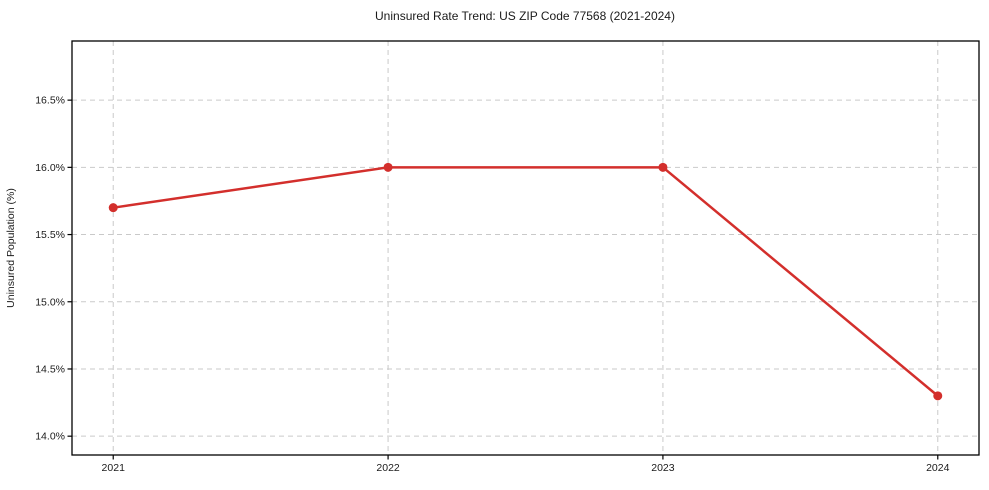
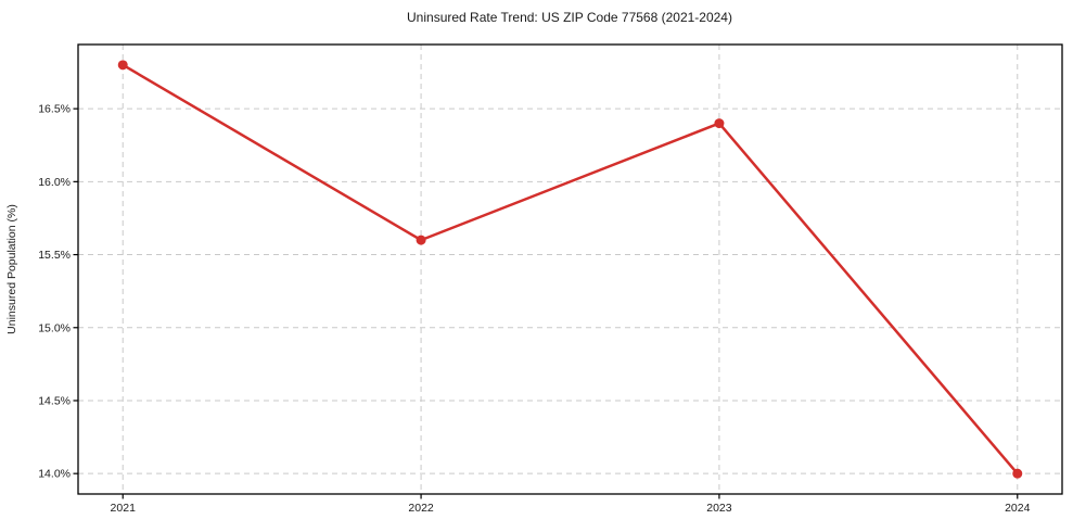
2021: 15.7% -> 16.8%
2022: 16.0% -> 15.6%
2023: 16.0% -> 16.4%
2024: 14.3% -> 14.0%
